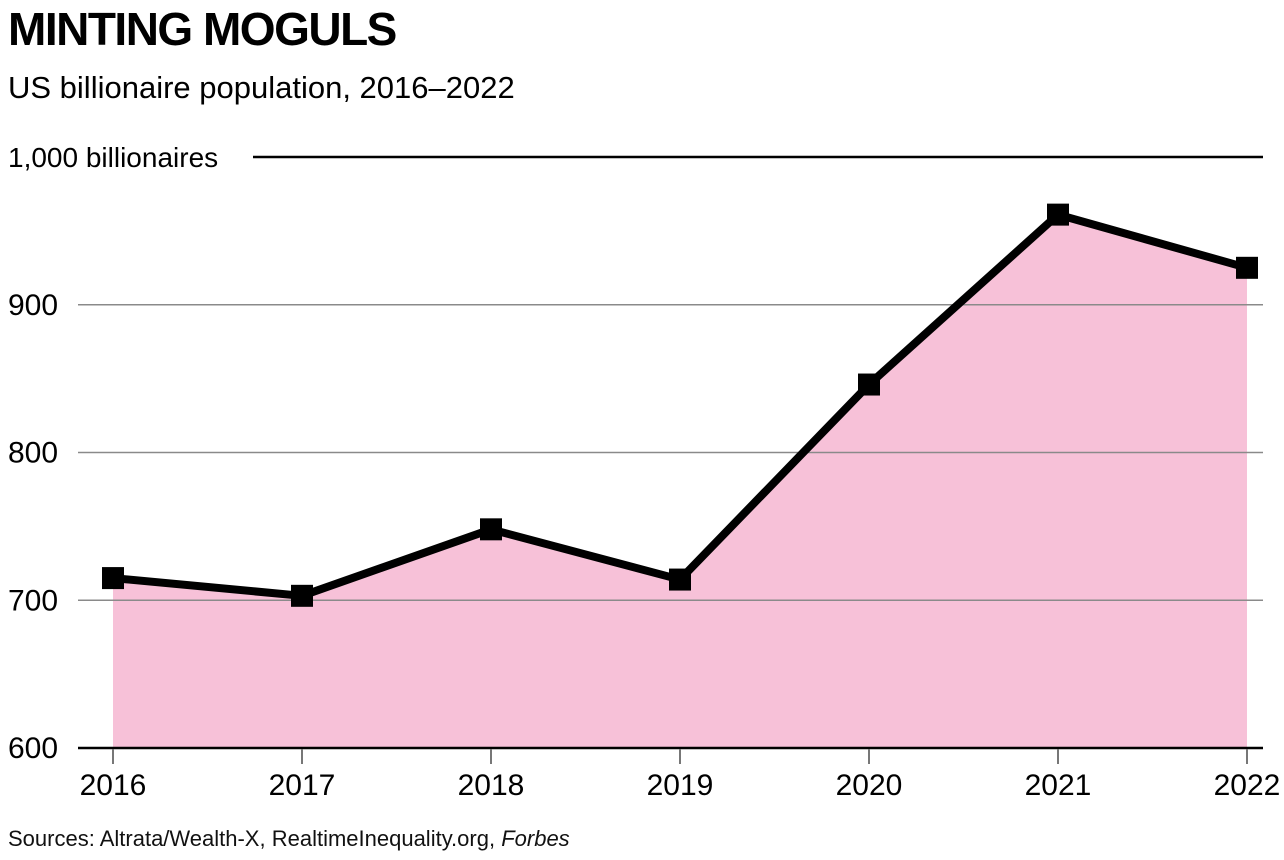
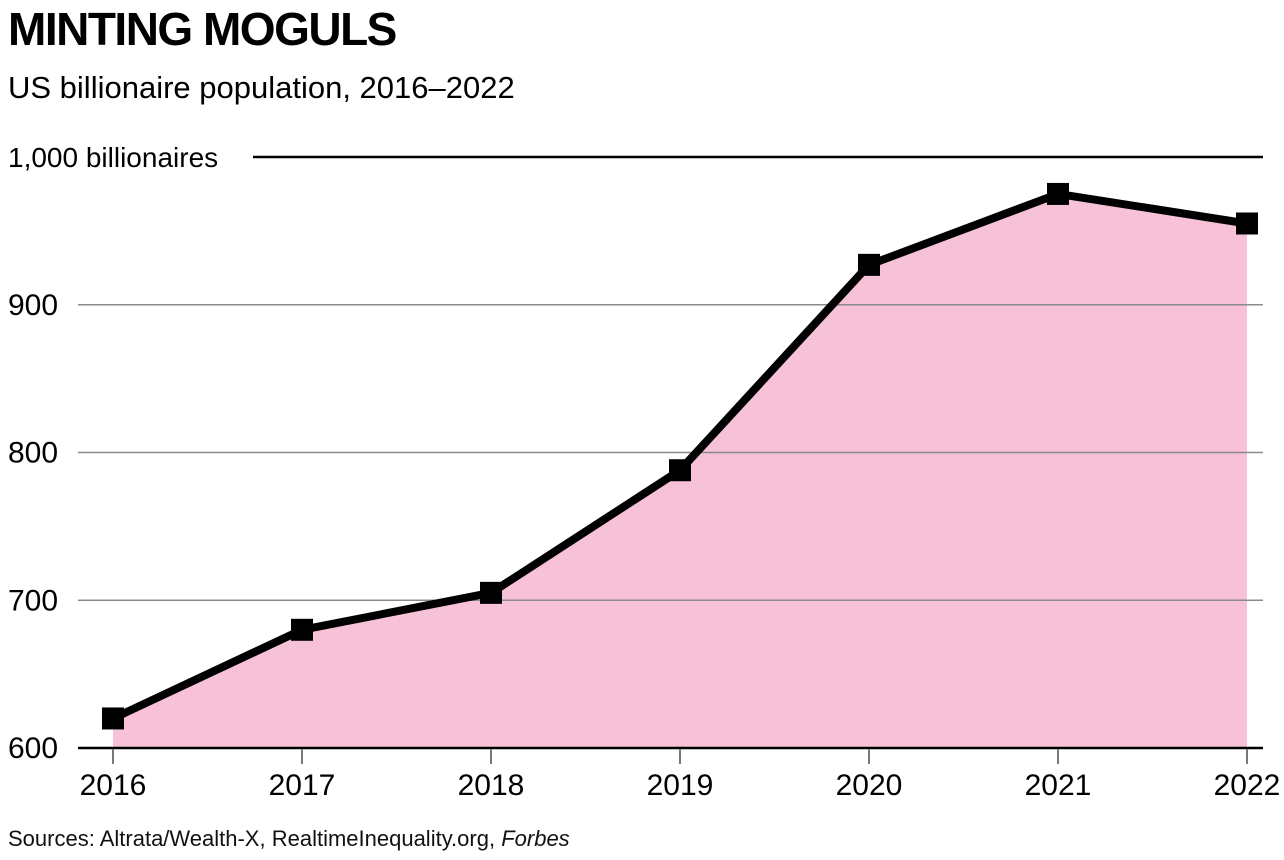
2016: 715 -> 620
2017: 703 -> 680
2018: 748 -> 705
2019: 714 -> 788
2020: 846 -> 927
2021: 961 -> 975
2022: 925 -> 955
